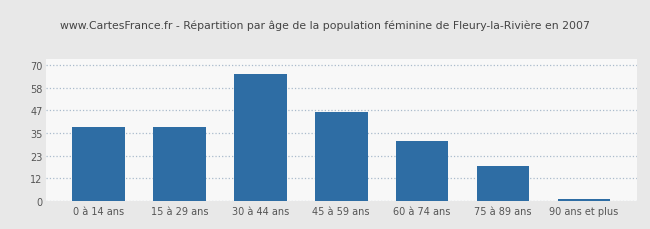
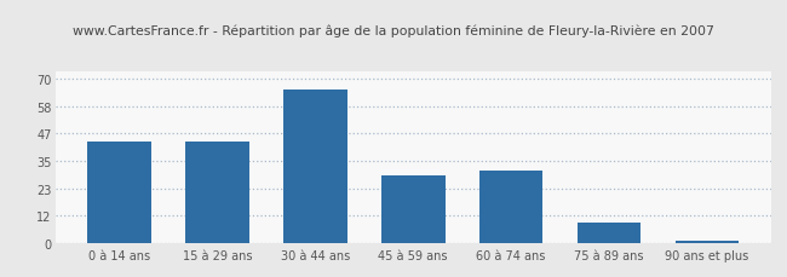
0 à 14 ans: 38 -> 43
15 à 29 ans: 38 -> 43
45 à 59 ans: 46 -> 29
75 à 89 ans: 18 -> 9
